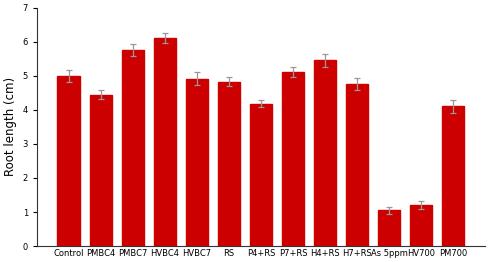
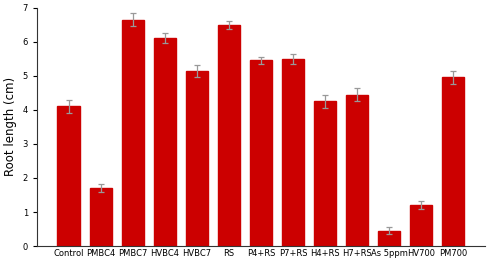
Control: 5.00 -> 4.10
PMBC4: 4.45 -> 1.70
PMBC7: 5.75 -> 6.65
HVBC7: 4.92 -> 5.15
RS: 4.83 -> 6.50
P4+RS: 4.18 -> 5.45
P7+RS: 5.10 -> 5.50
H4+RS: 5.45 -> 4.25
H7+RS: 4.75 -> 4.45
As 5ppm: 1.05 -> 0.45
PM700: 4.10 -> 4.95
